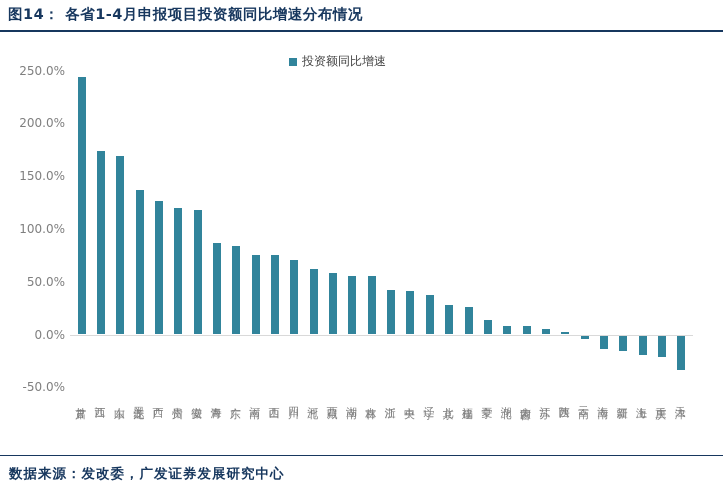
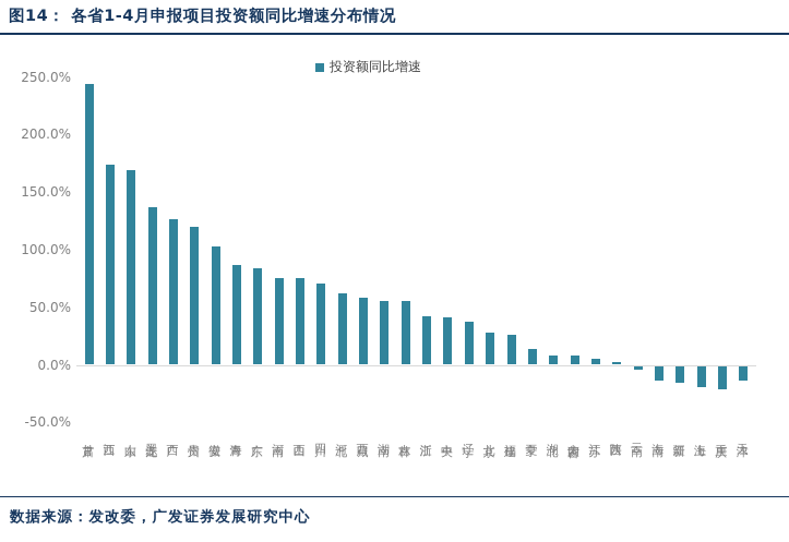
安徽: 118% -> 103%
天津: -33% -> -13%
